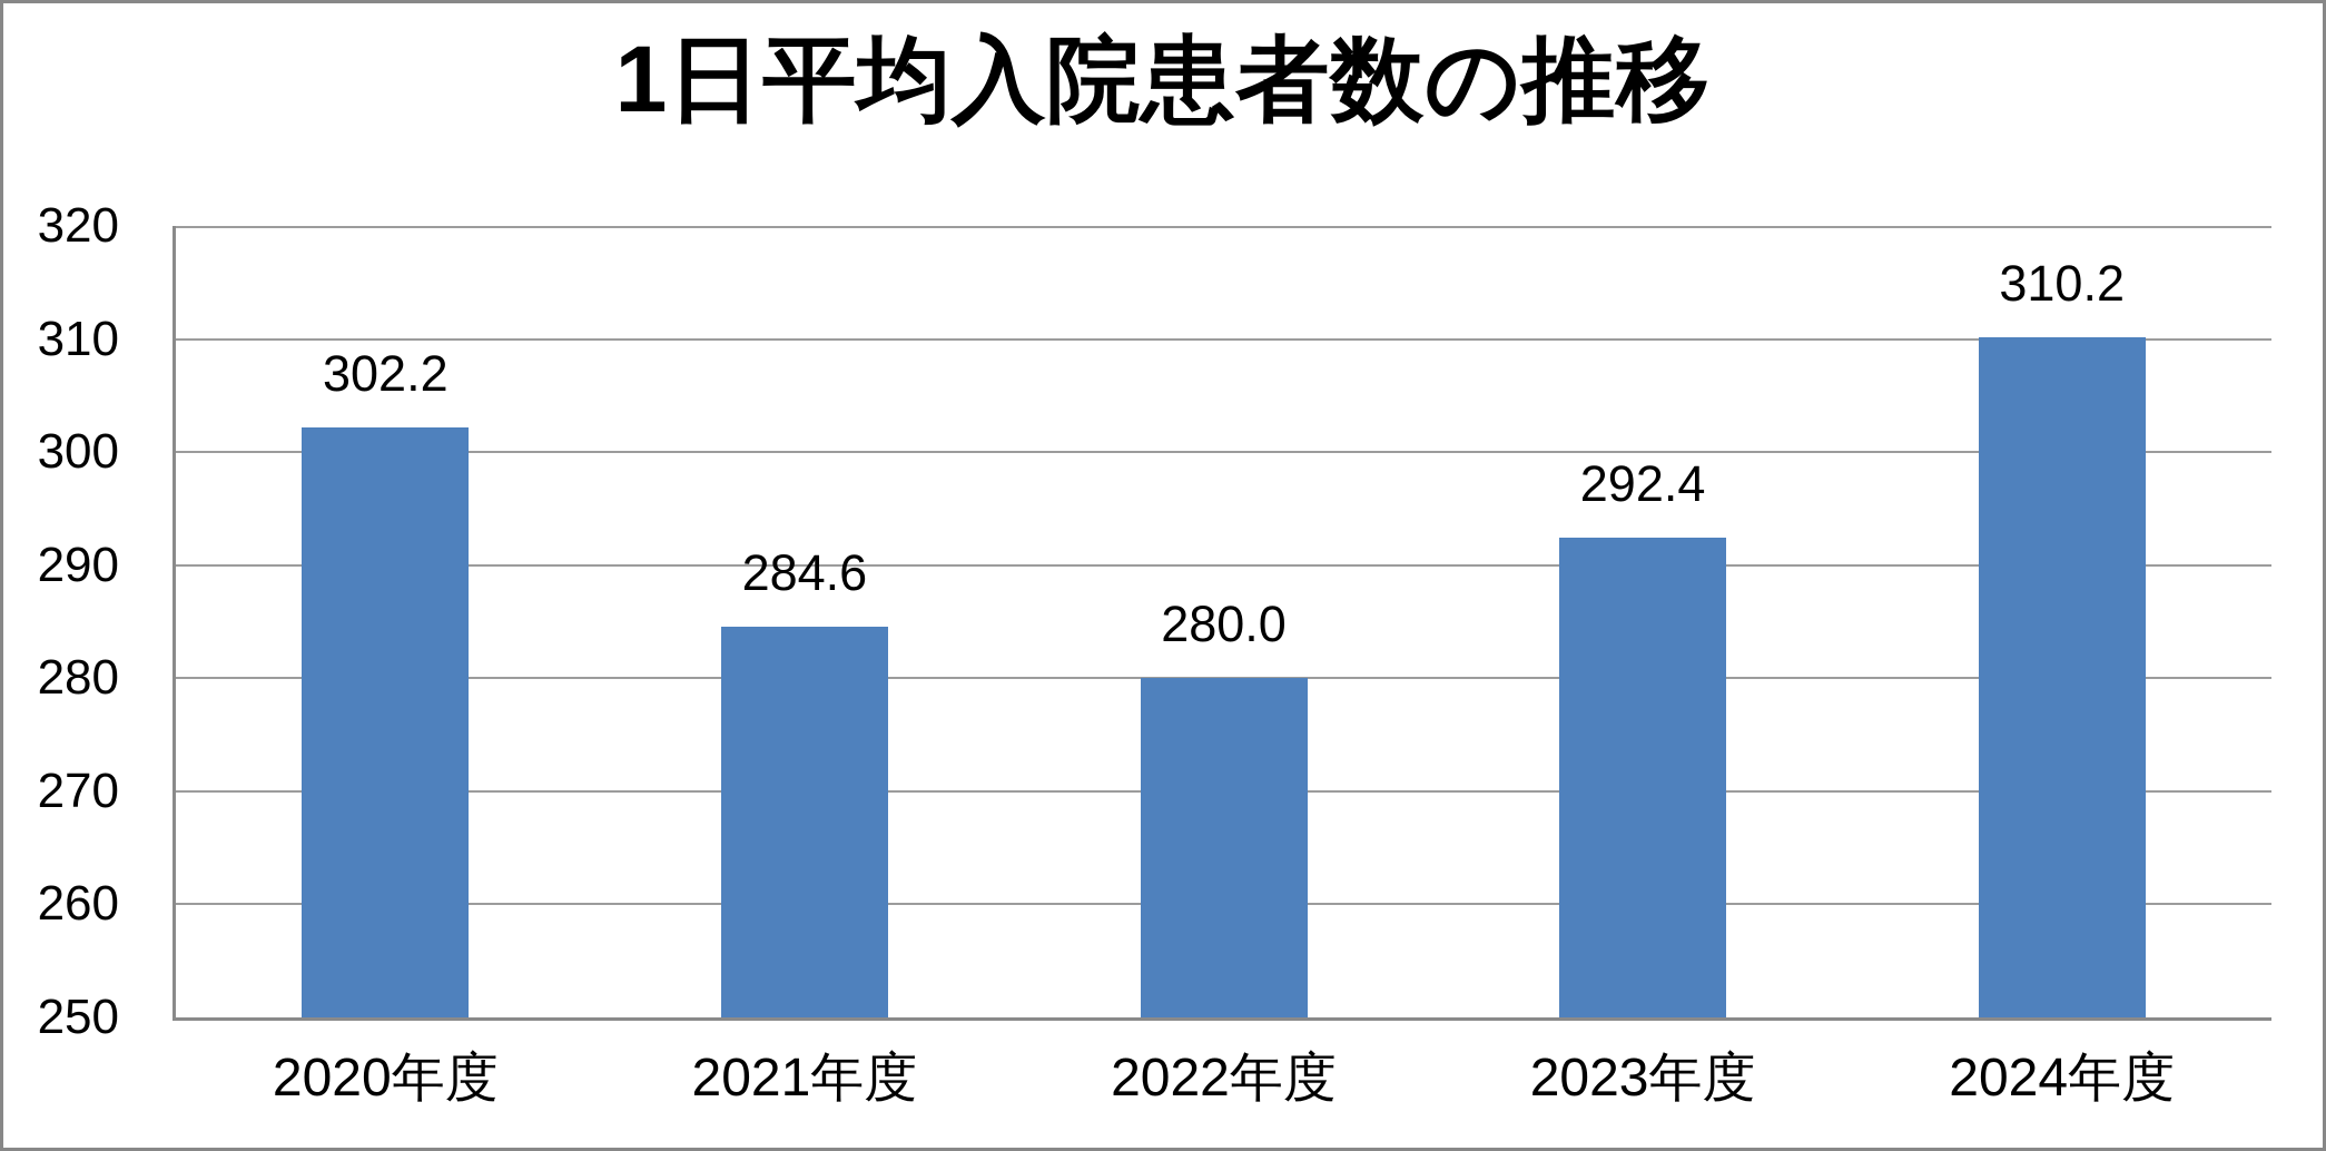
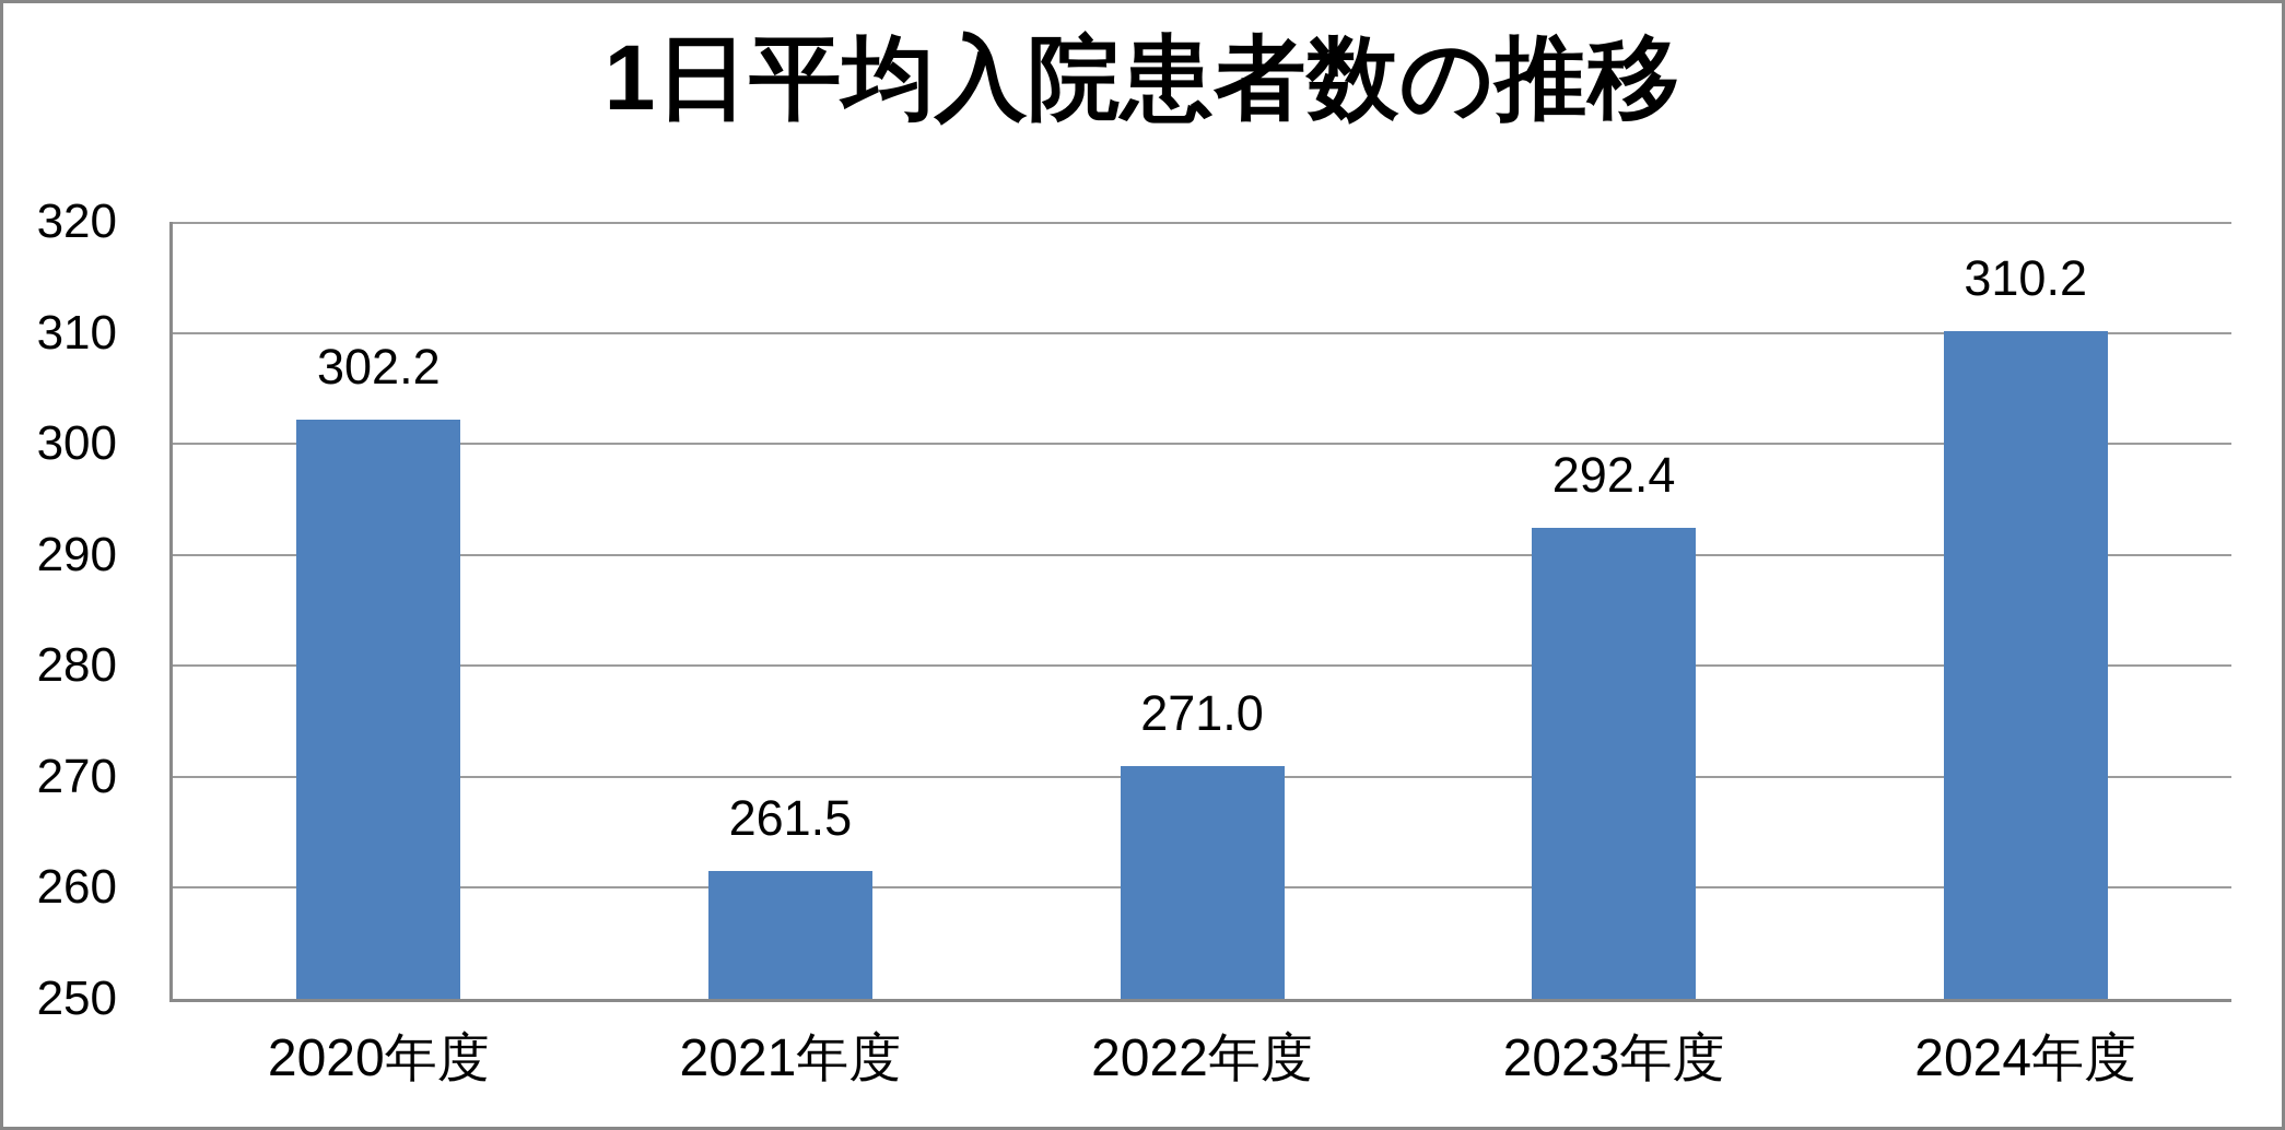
2021年度: 284.6 -> 261.5
2022年度: 280.0 -> 271.0
